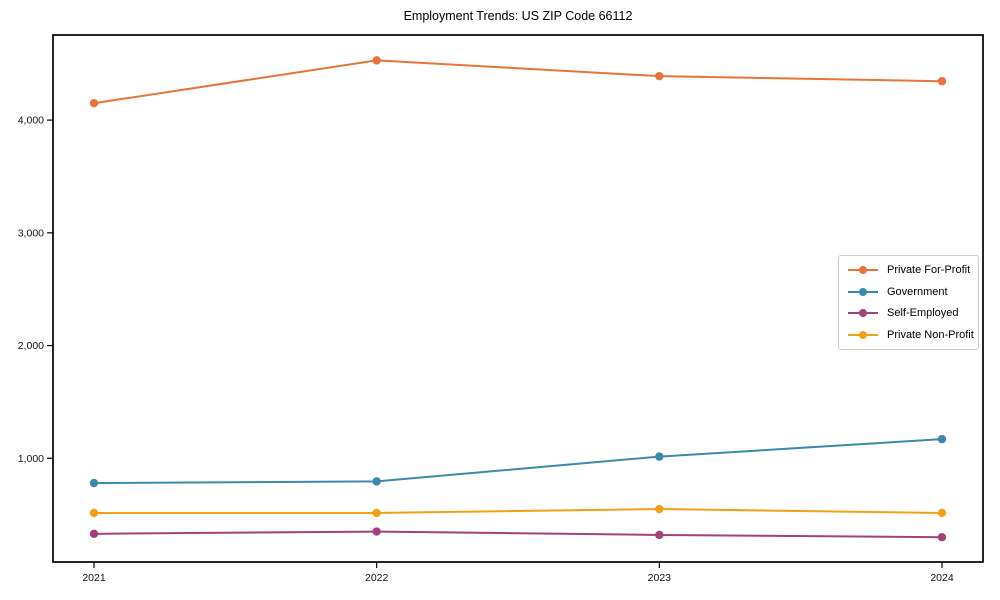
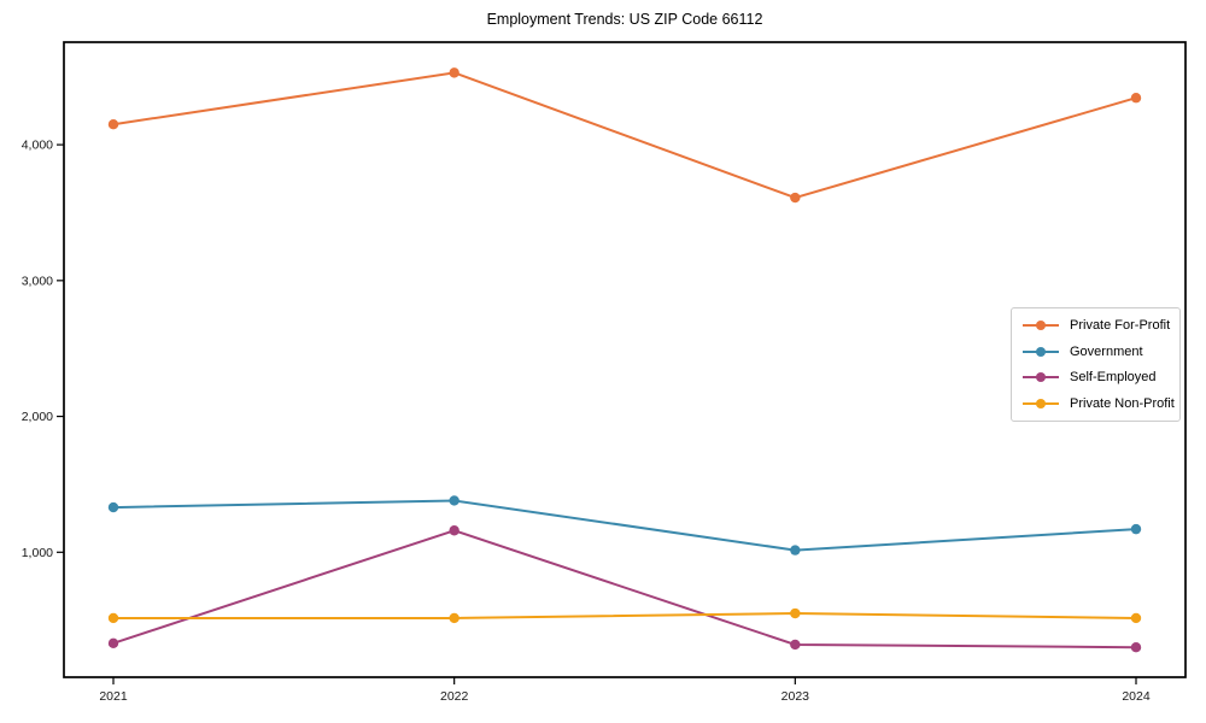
Government/2021: 780 -> 1330
Government/2022: 800 -> 1380
Self-Employed/2022: 350 -> 1160
Private For-Profit/2023: 4390 -> 3610
